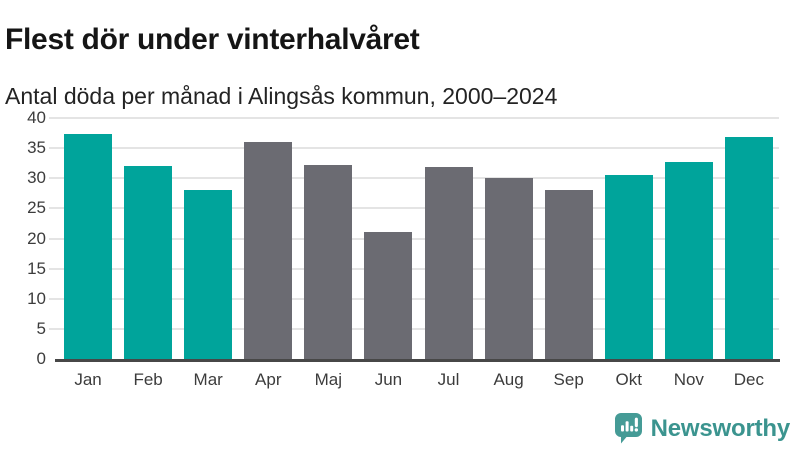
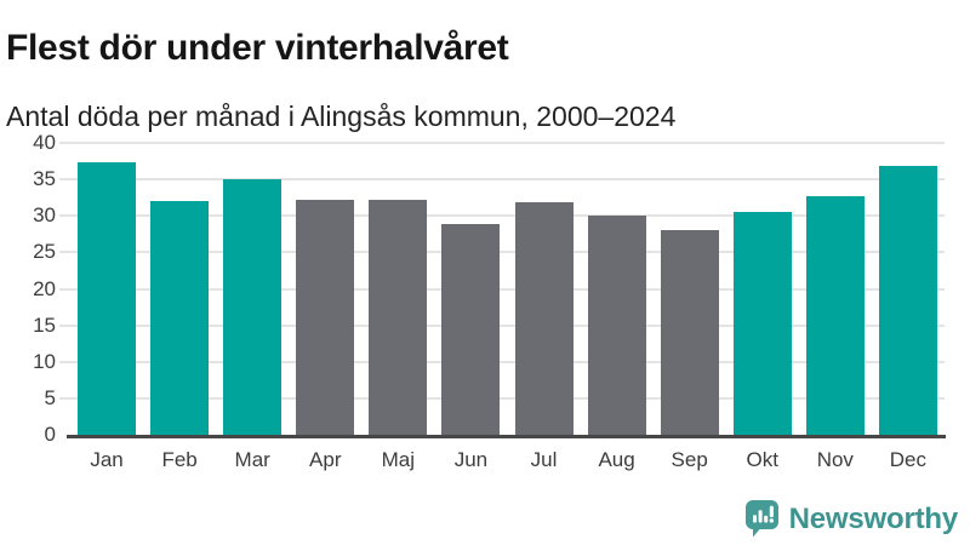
Mar: 28 -> 35
Apr: 36 -> 32
Jun: 21 -> 29
